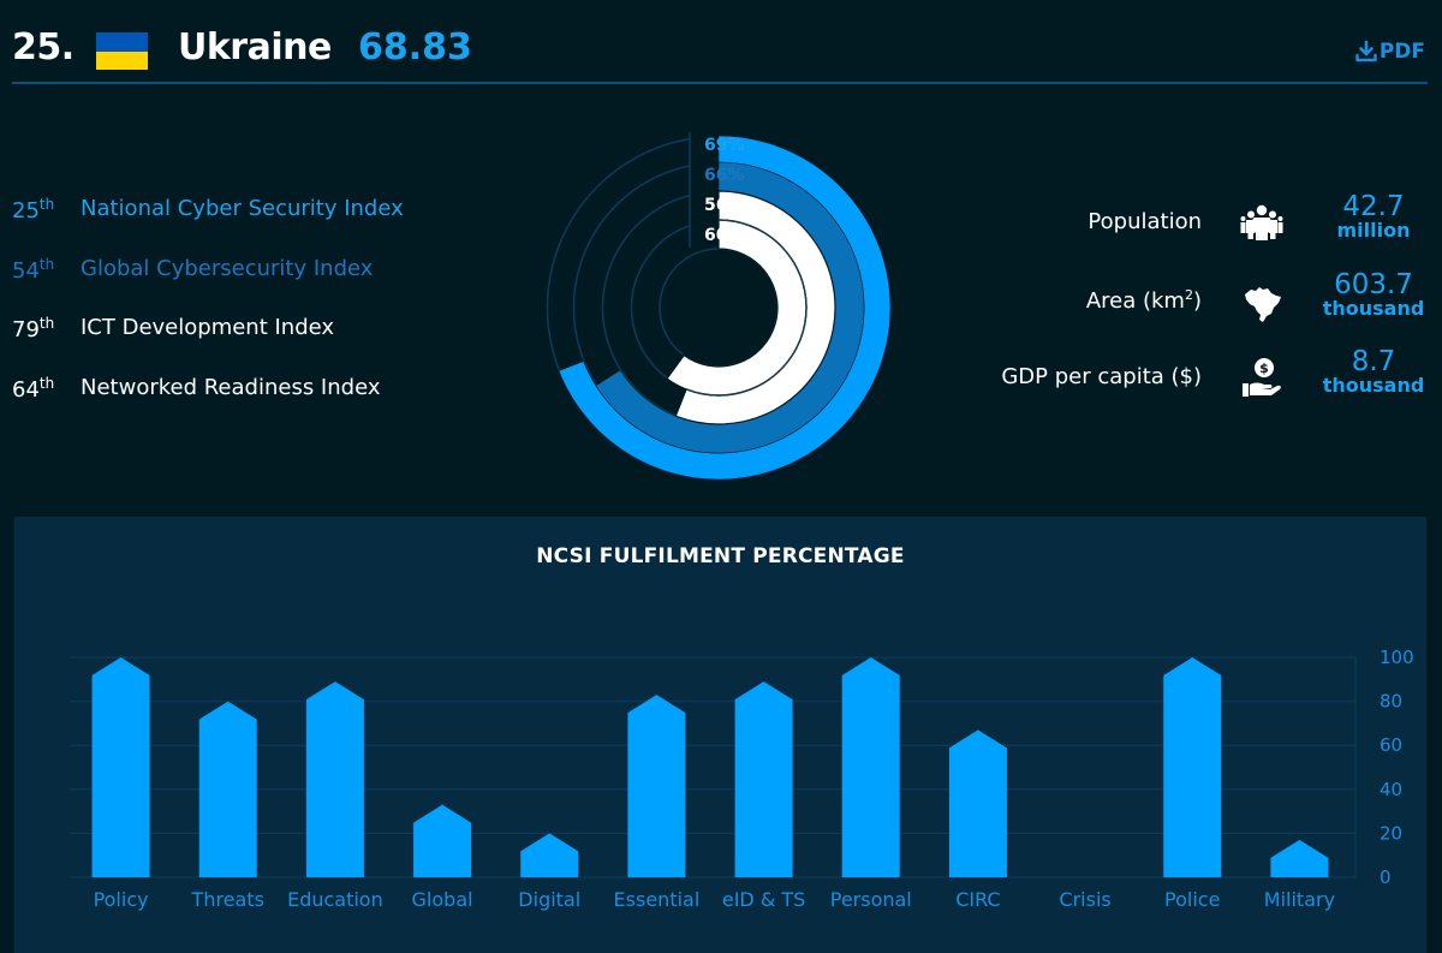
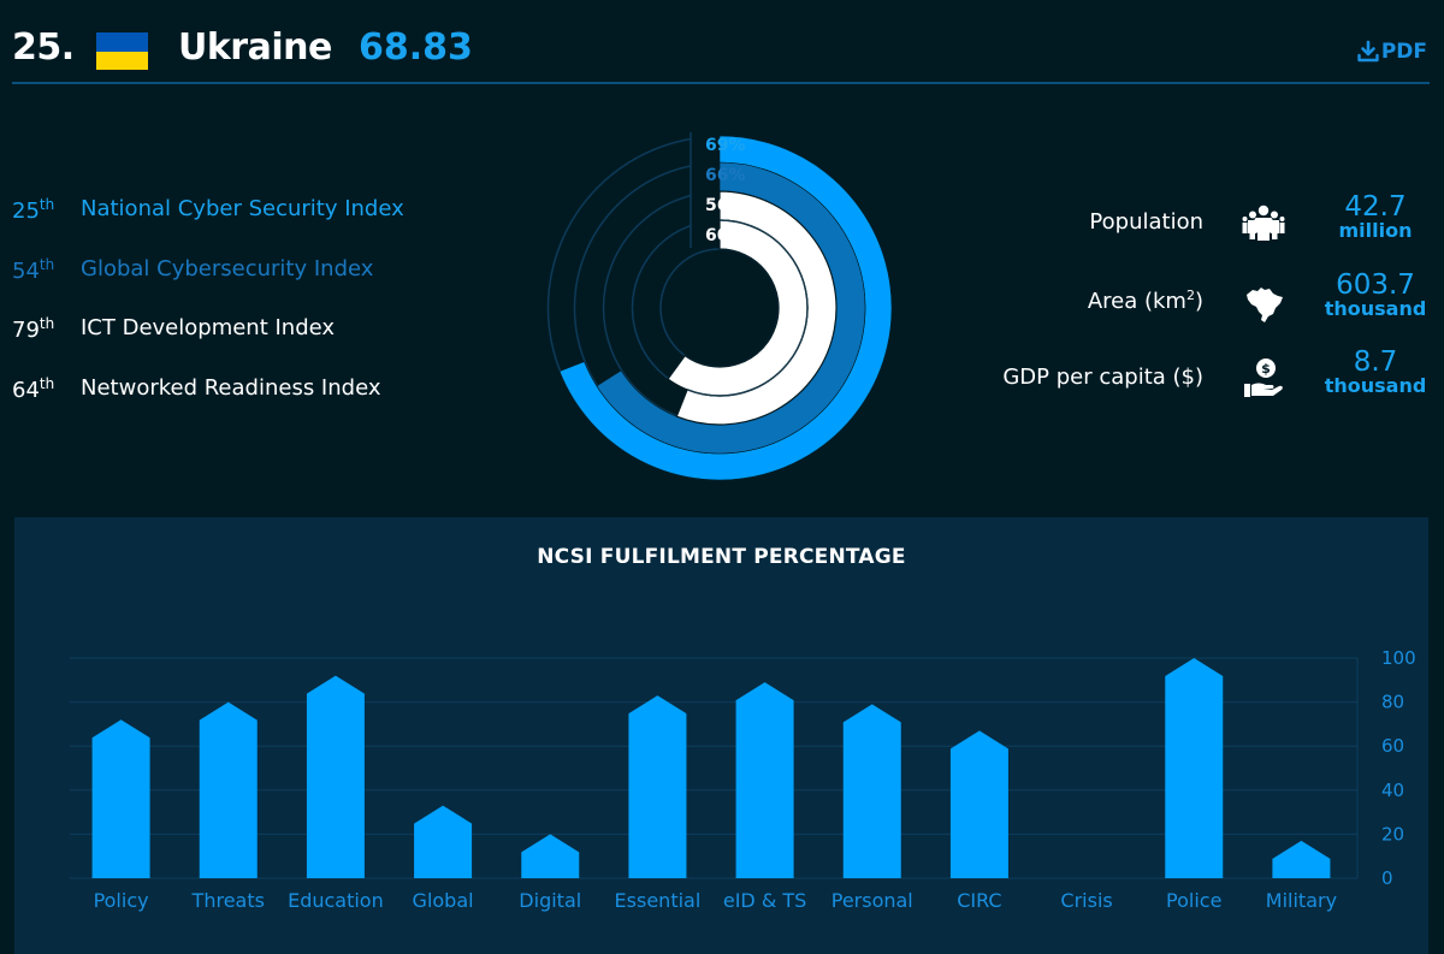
Policy: 100 -> 72
Education: 89 -> 92
Personal: 100 -> 79
